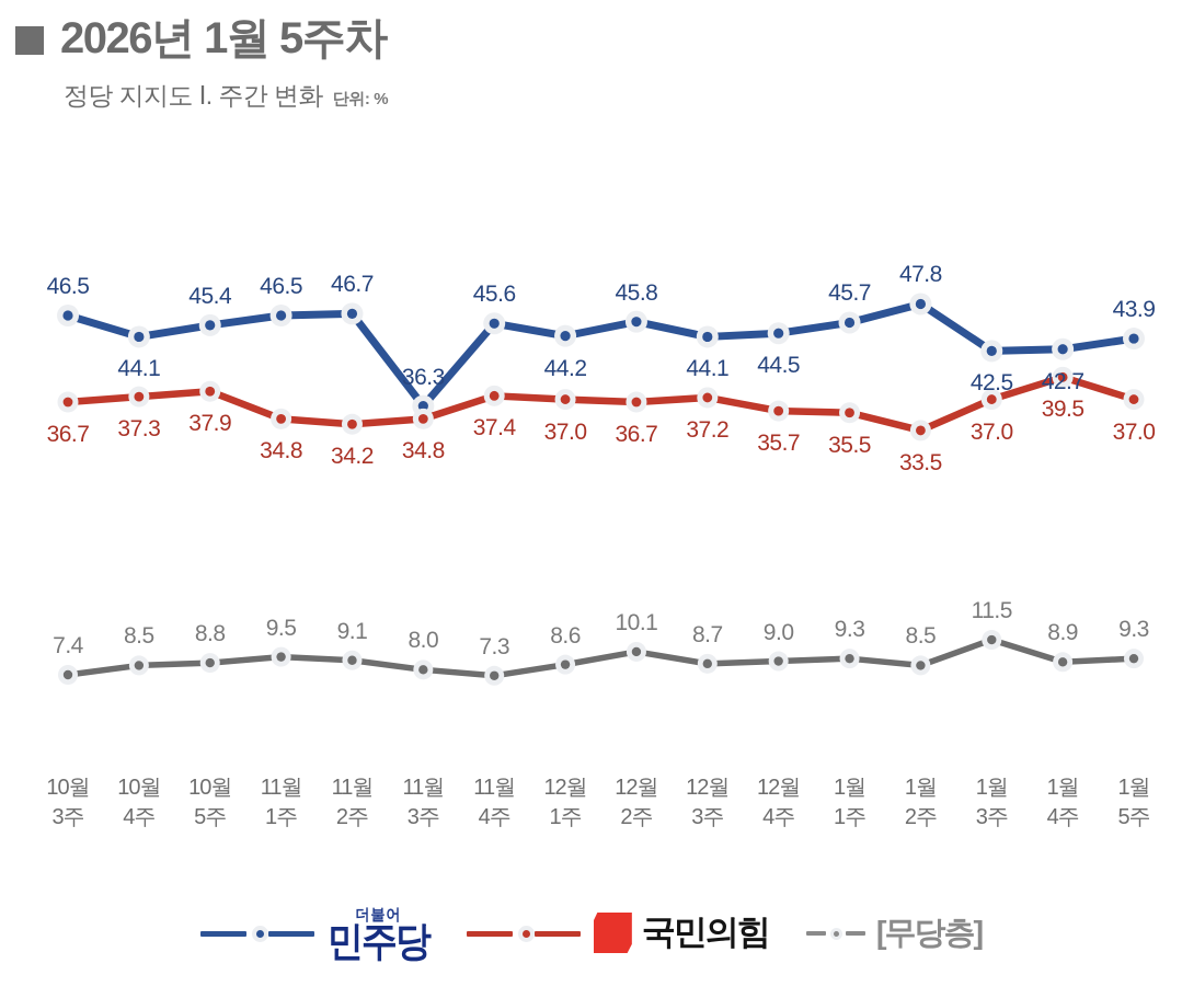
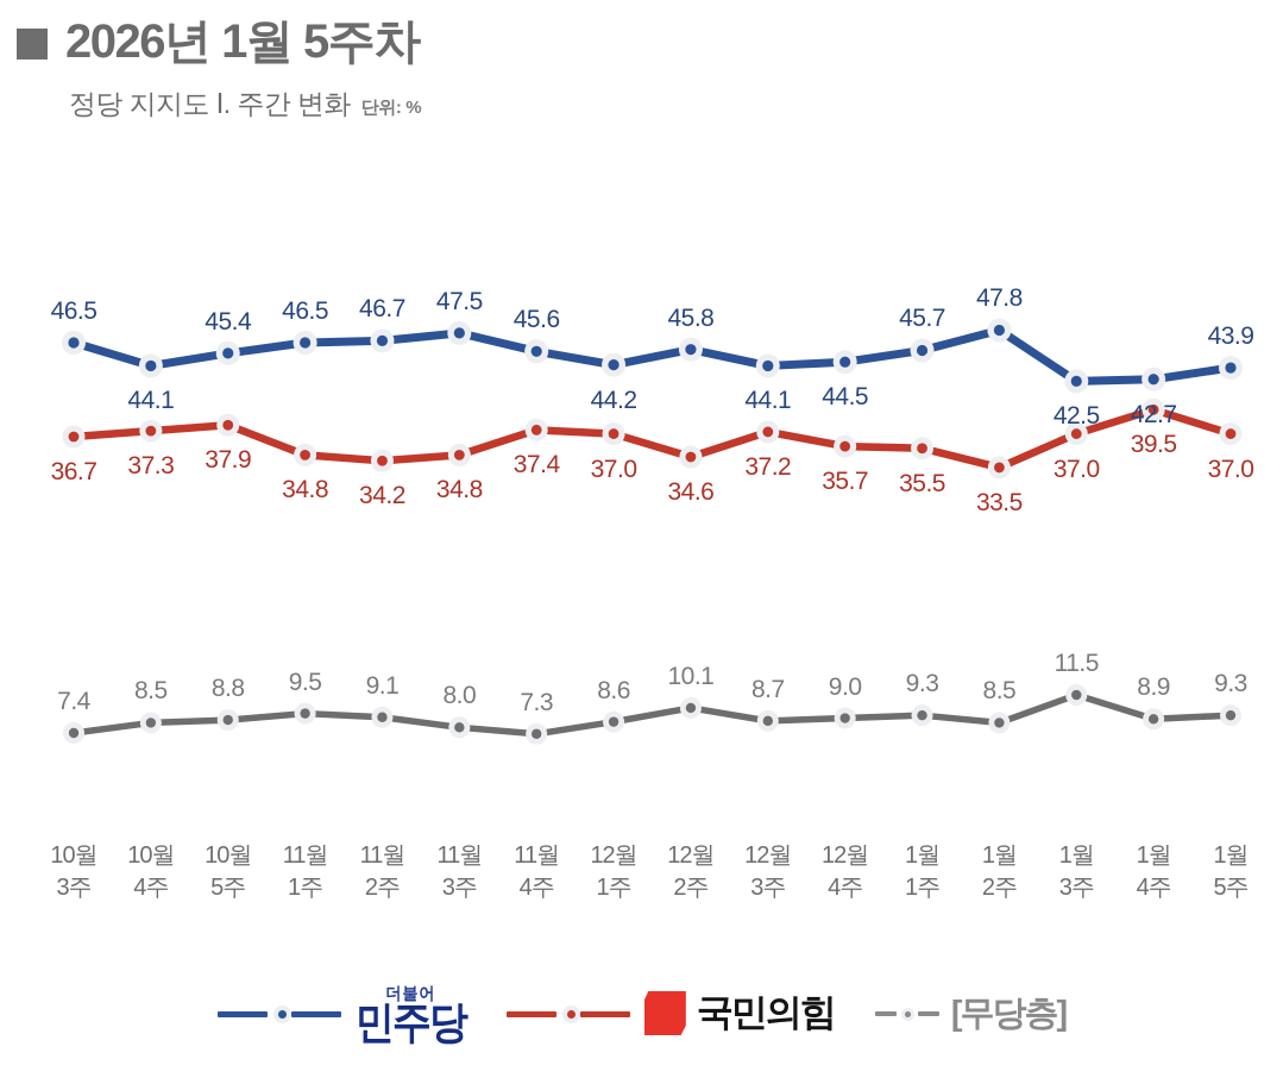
민주당/11월 3주: 36.3 -> 47.5
국민의힘/12월 2주: 36.7 -> 34.6
